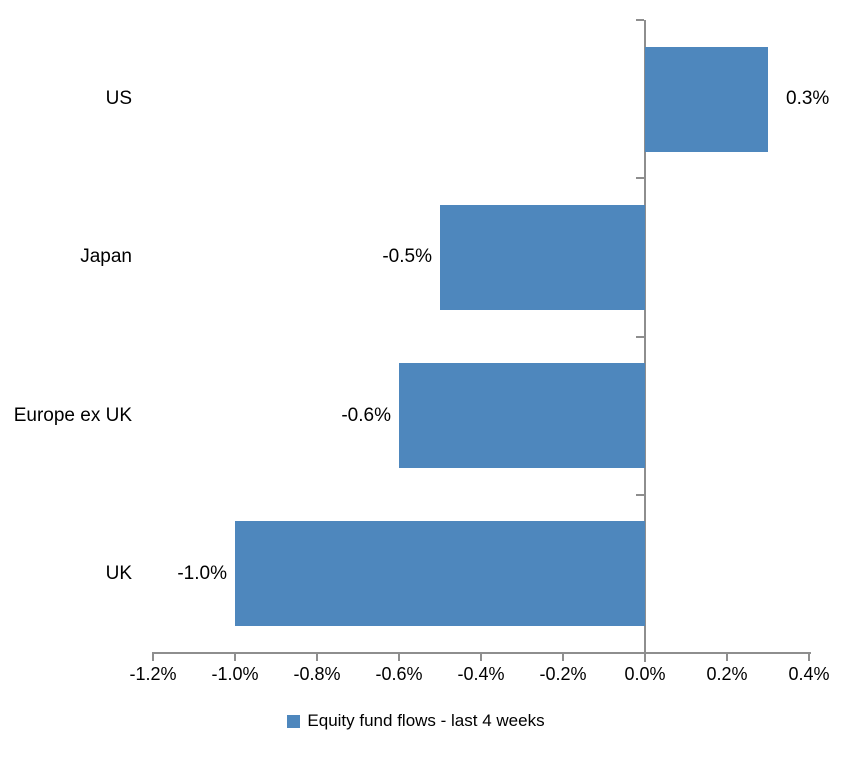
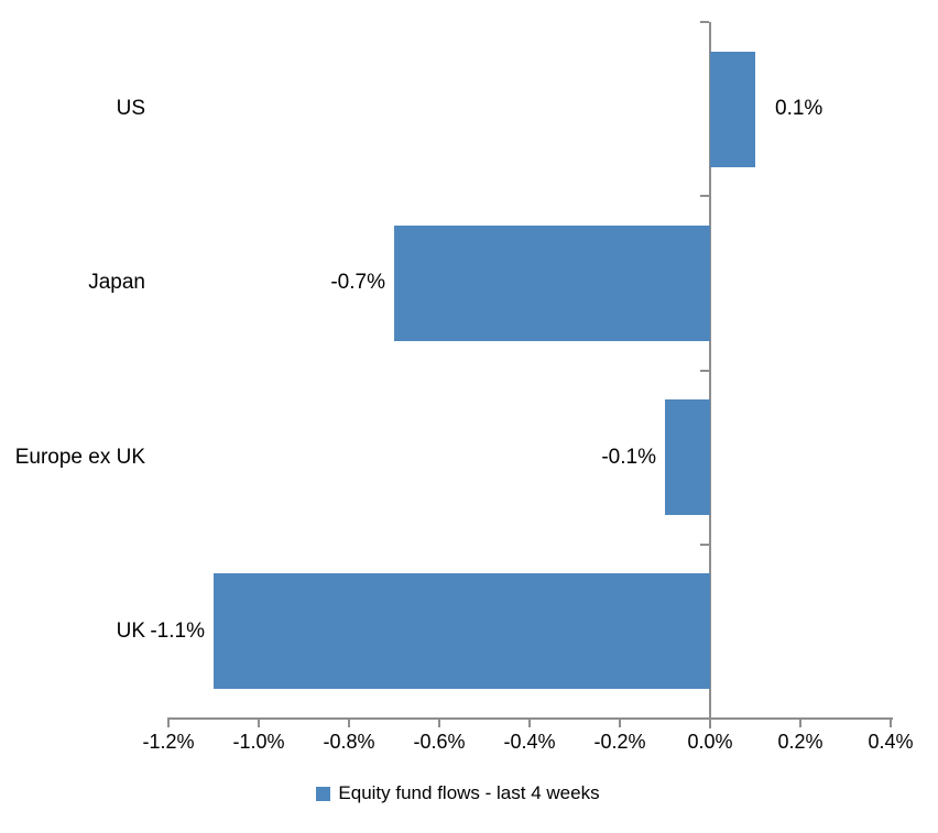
US: 0.3% -> 0.1%
Japan: -0.5% -> -0.7%
Europe ex UK: -0.6% -> -0.1%
UK: -1.0% -> -1.1%
